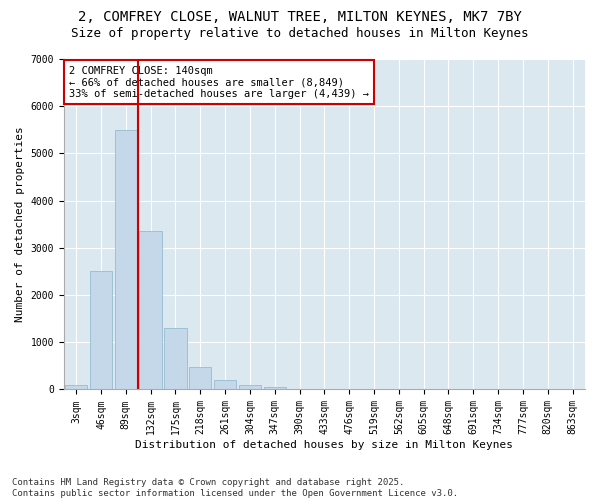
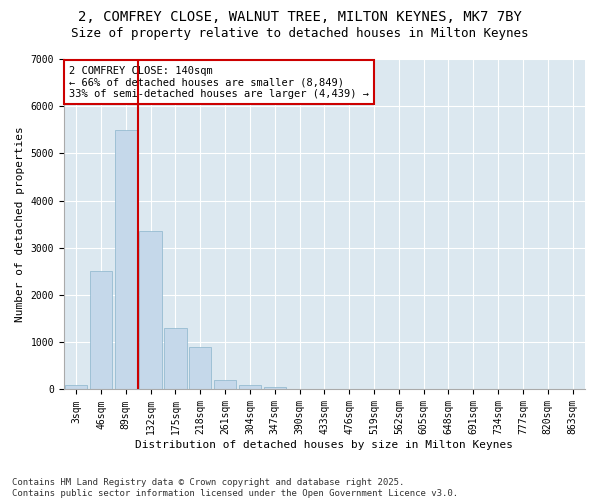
218sqm: 480 -> 900
